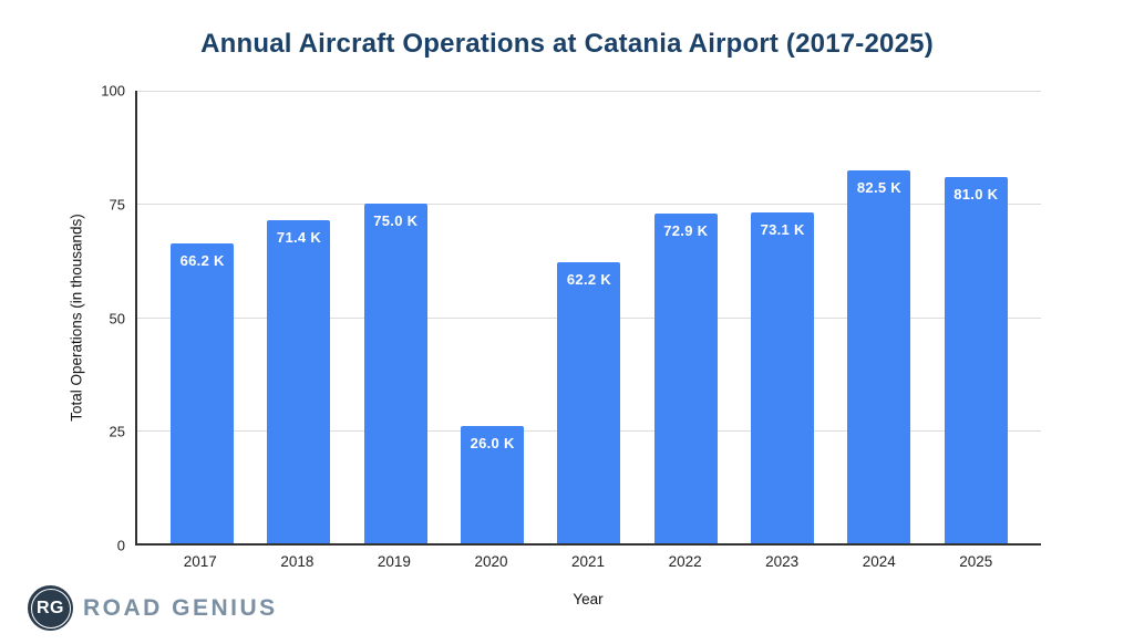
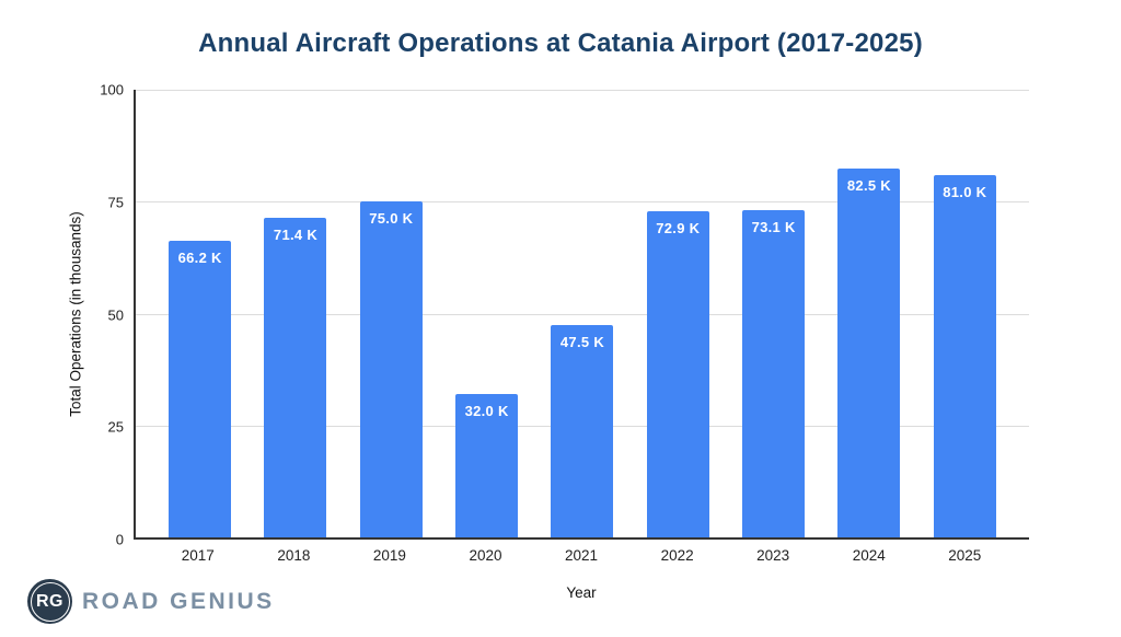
2020: 26.0 -> 32.0
2021: 62.2 -> 47.5
